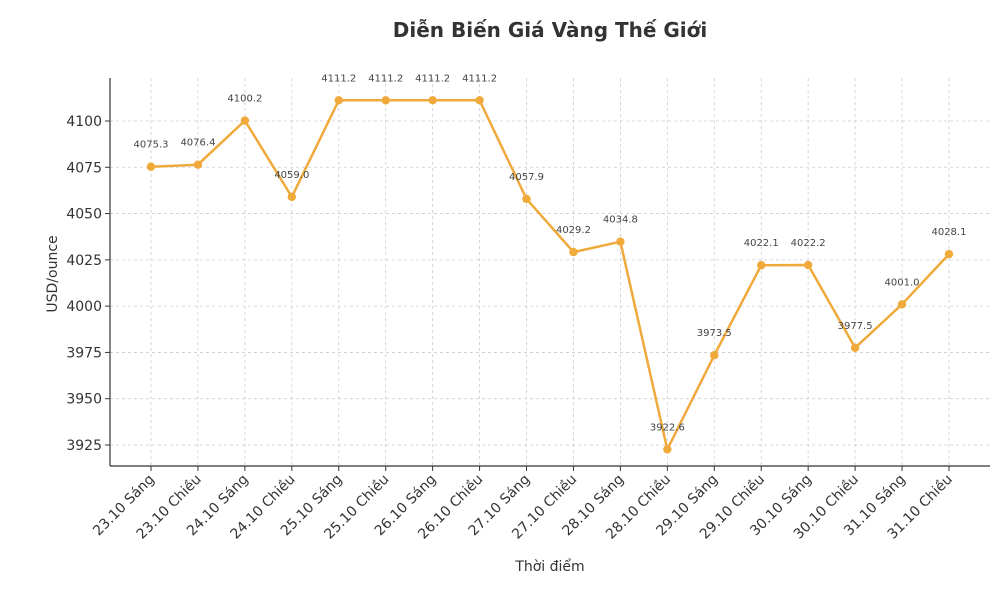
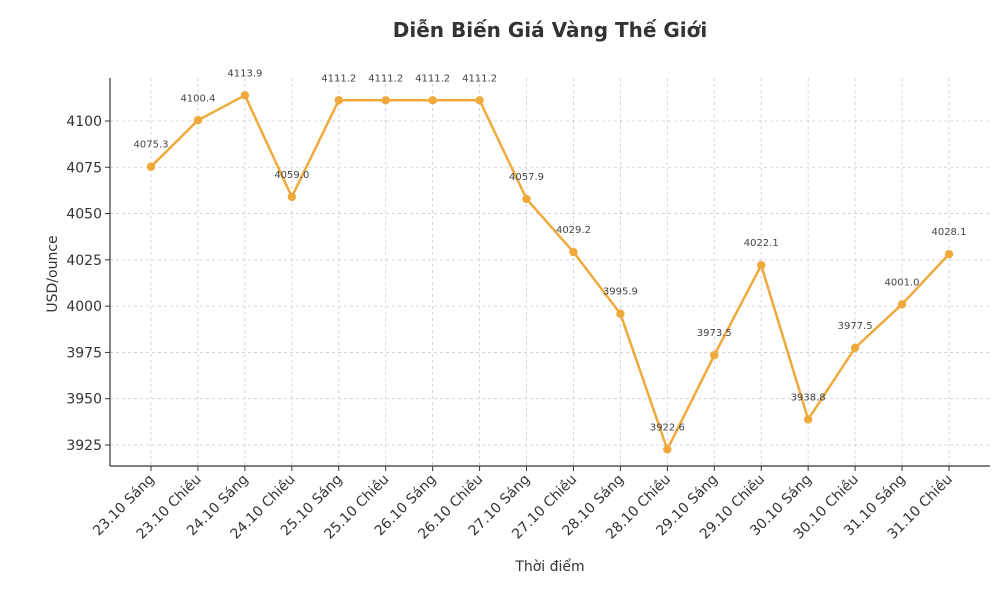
23.10 Chiều: 4076.4 -> 4100.4
24.10 Sáng: 4100.2 -> 4113.9
28.10 Sáng: 4034.8 -> 3995.9
30.10 Sáng: 4022.2 -> 3938.8
